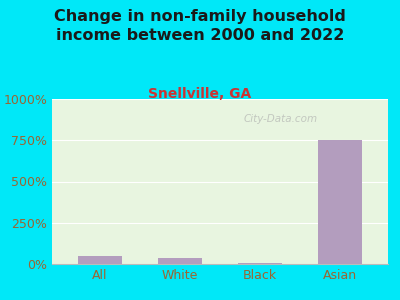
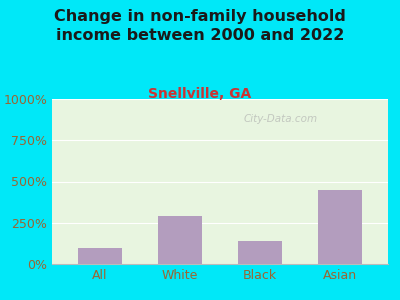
All: 50% -> 100%
White: 40% -> 290%
Black: 10% -> 140%
Asian: 750% -> 450%
